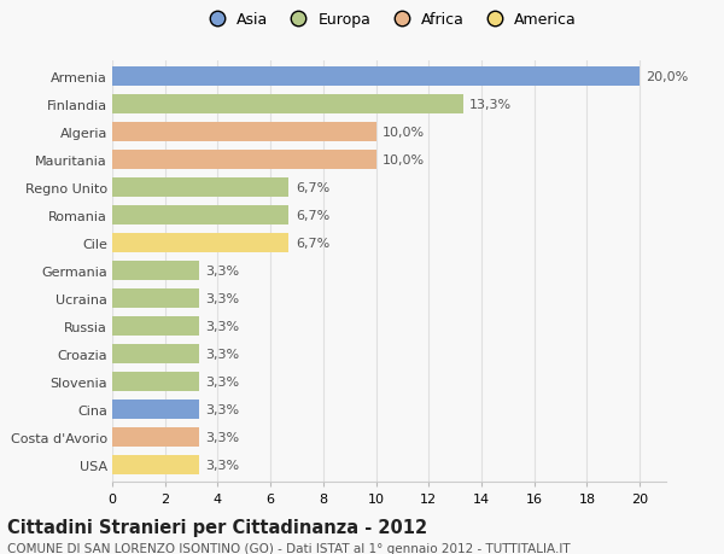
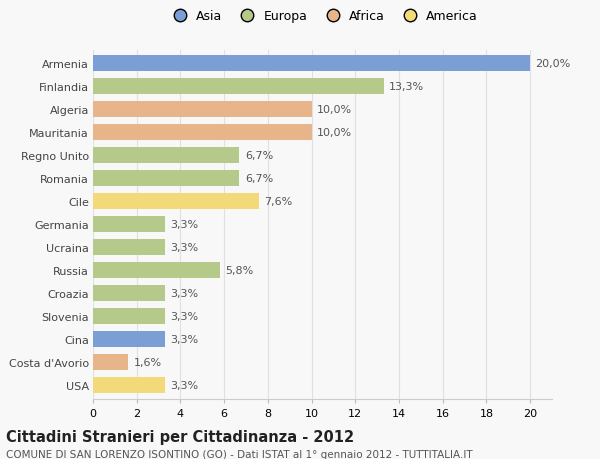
Cile: 6,7% -> 7,6%
Russia: 3,3% -> 5,8%
Costa d'Avorio: 3,3% -> 1,6%
